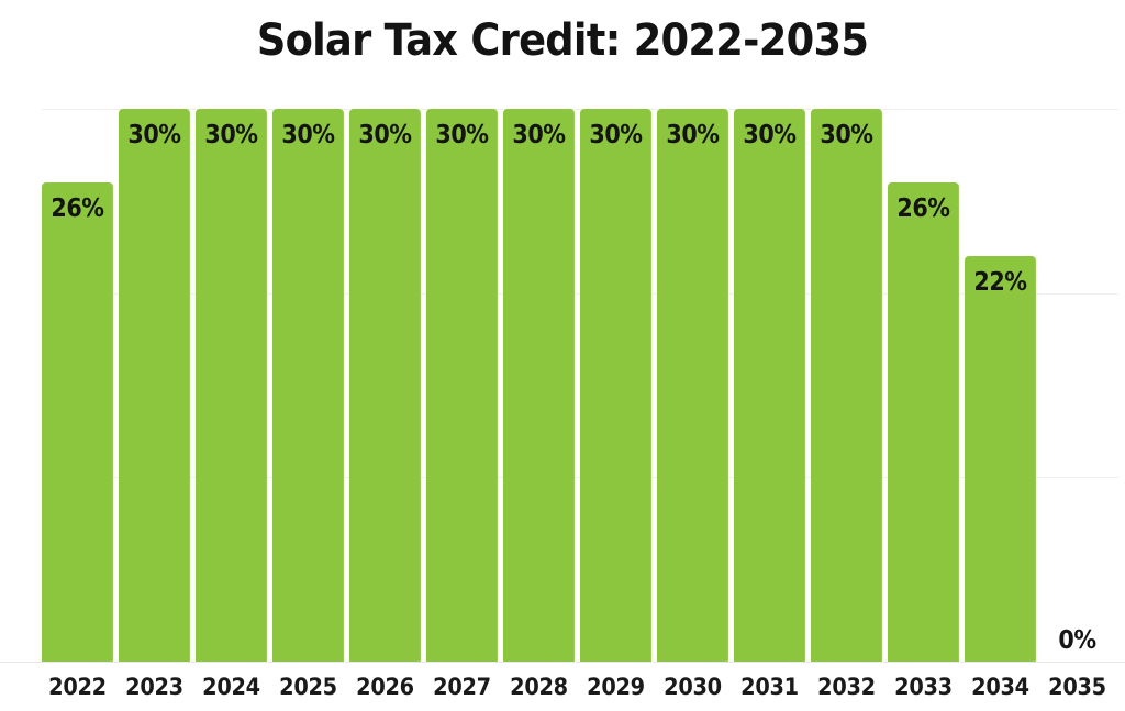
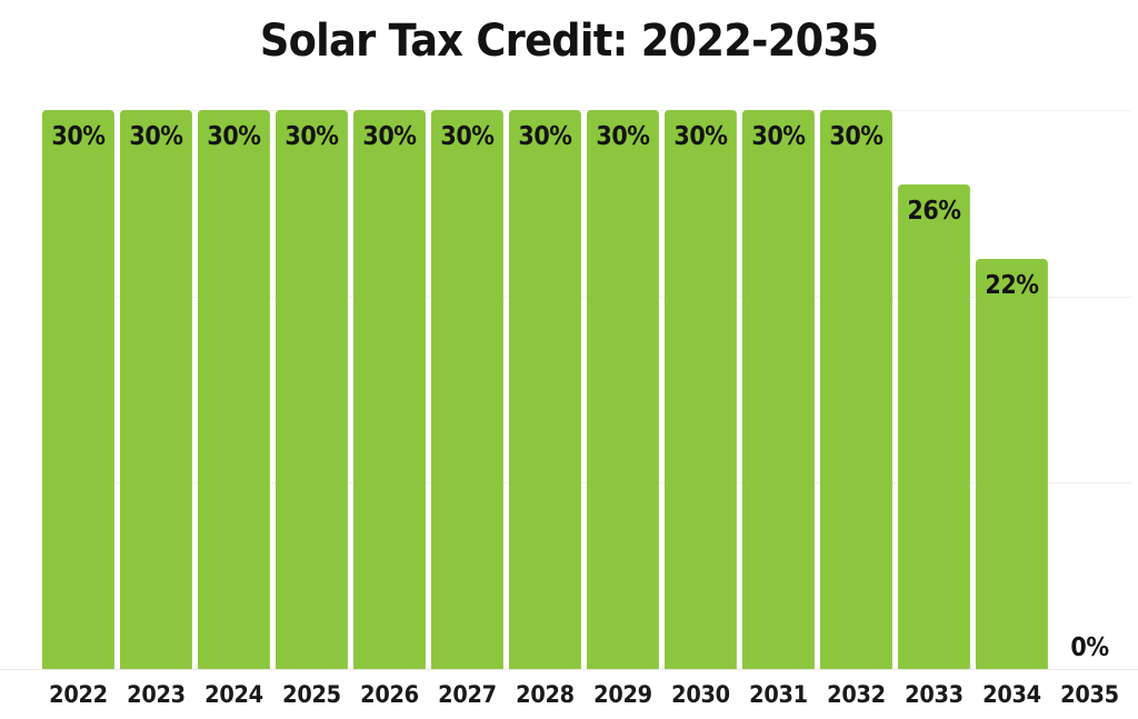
2022: 26% -> 30%
